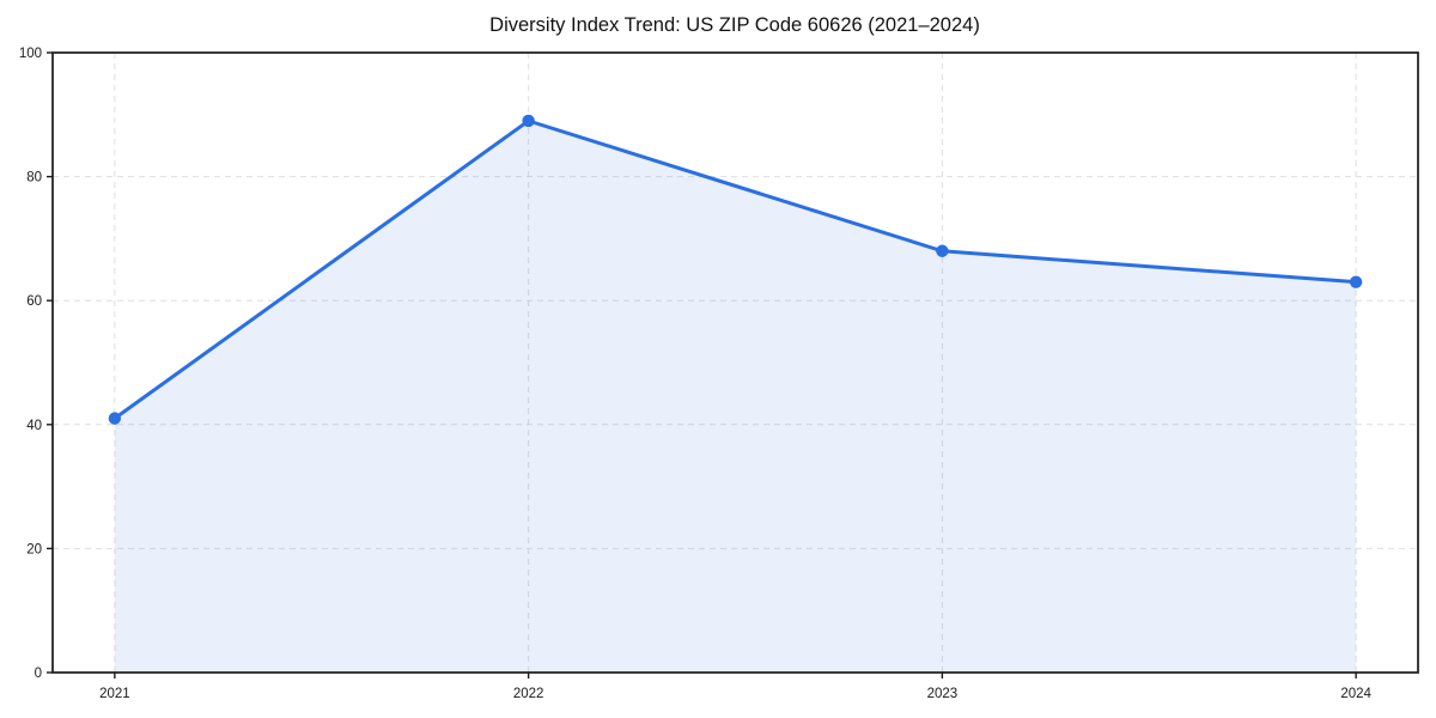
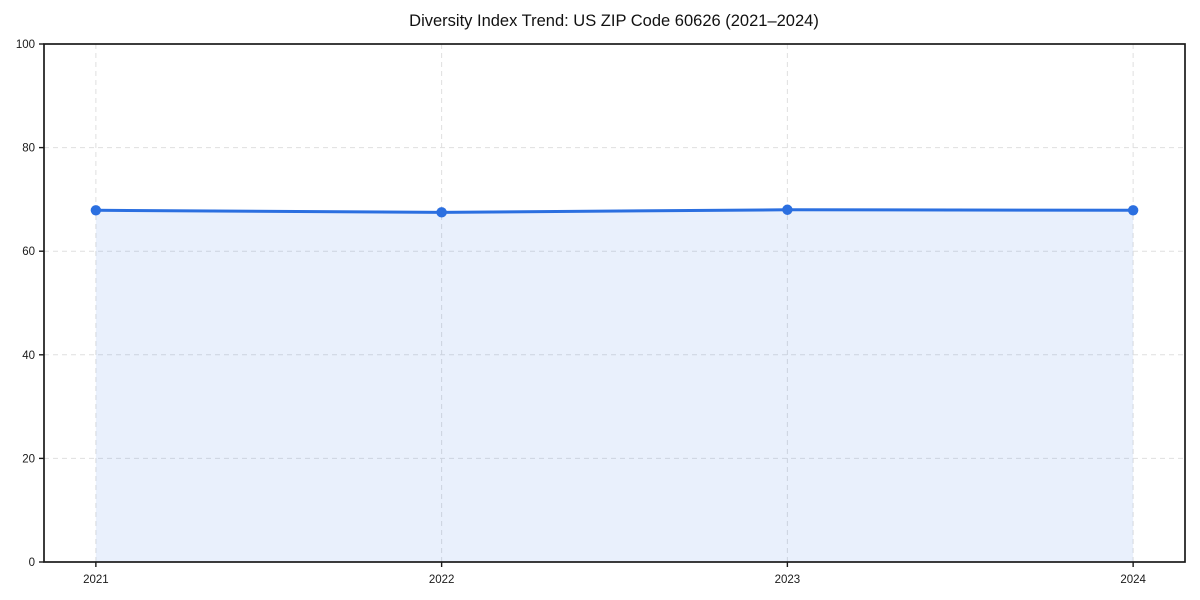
2021: 41 -> 68
2022: 89 -> 68
2024: 63 -> 68
